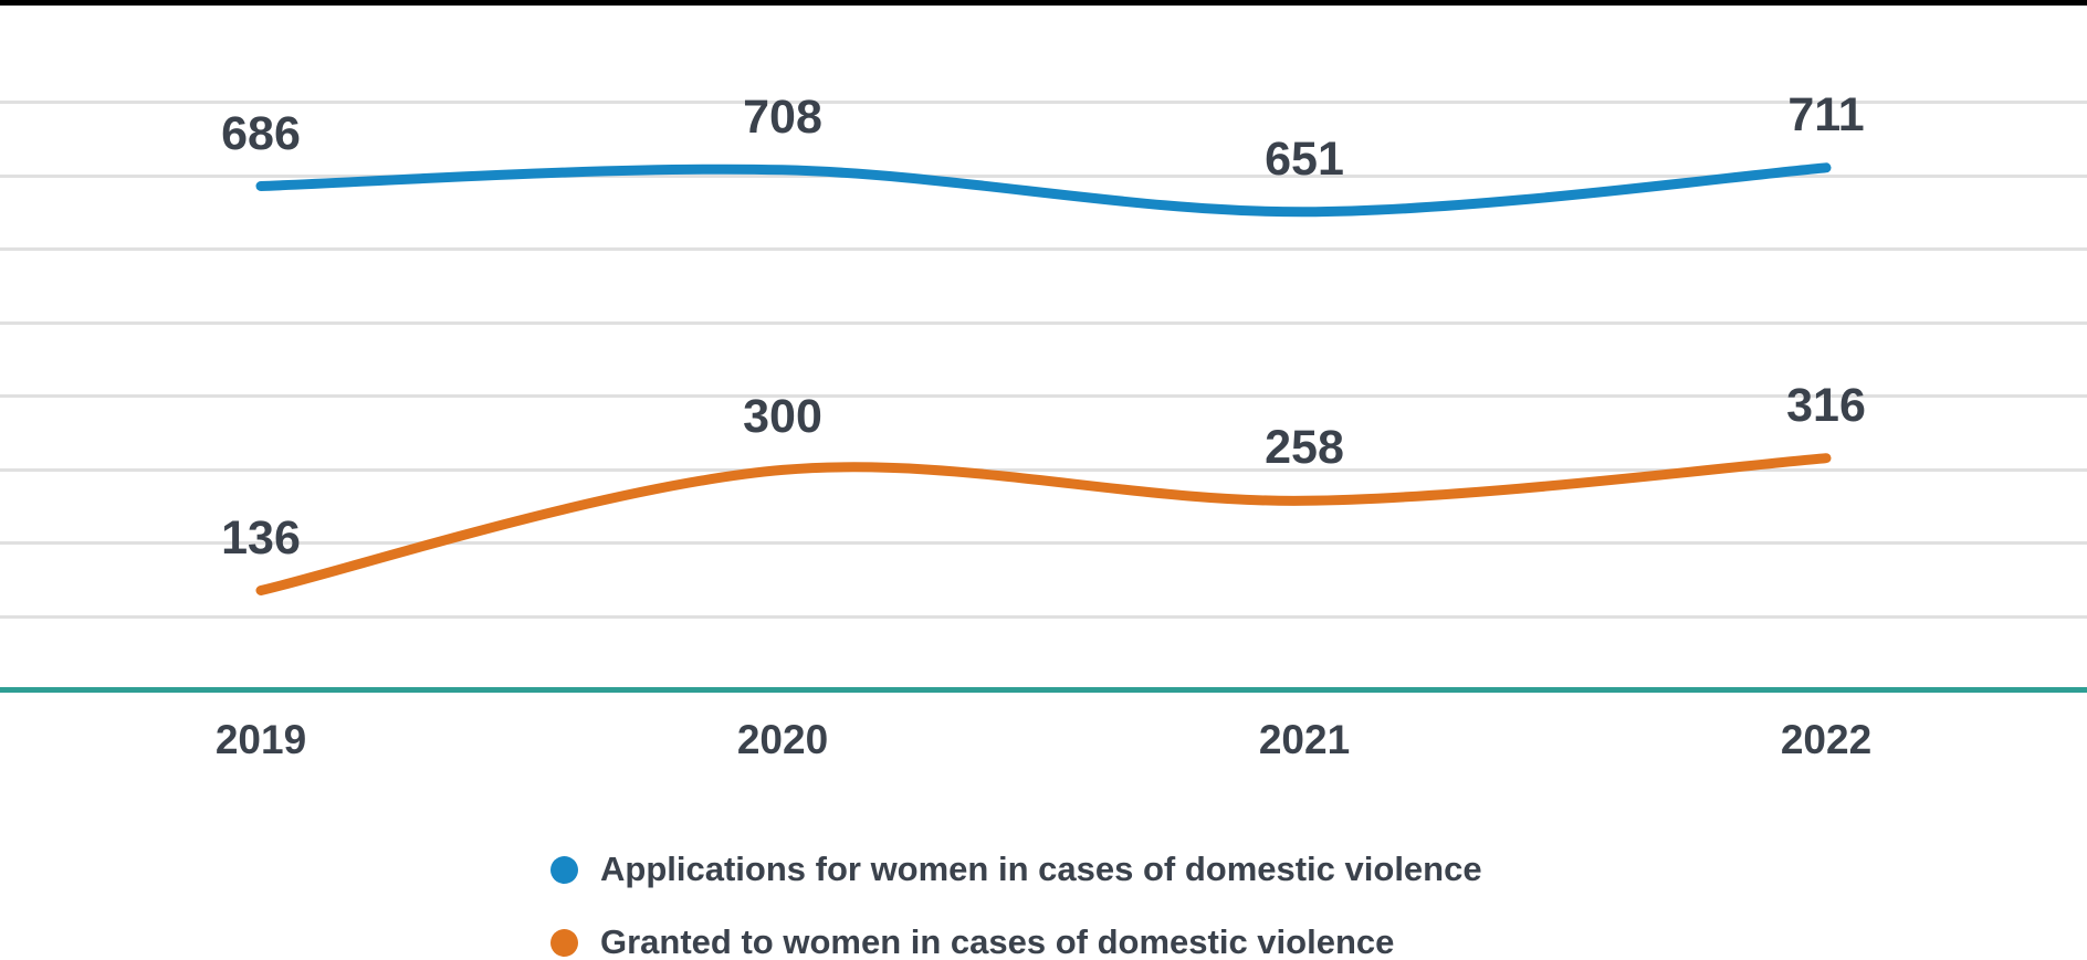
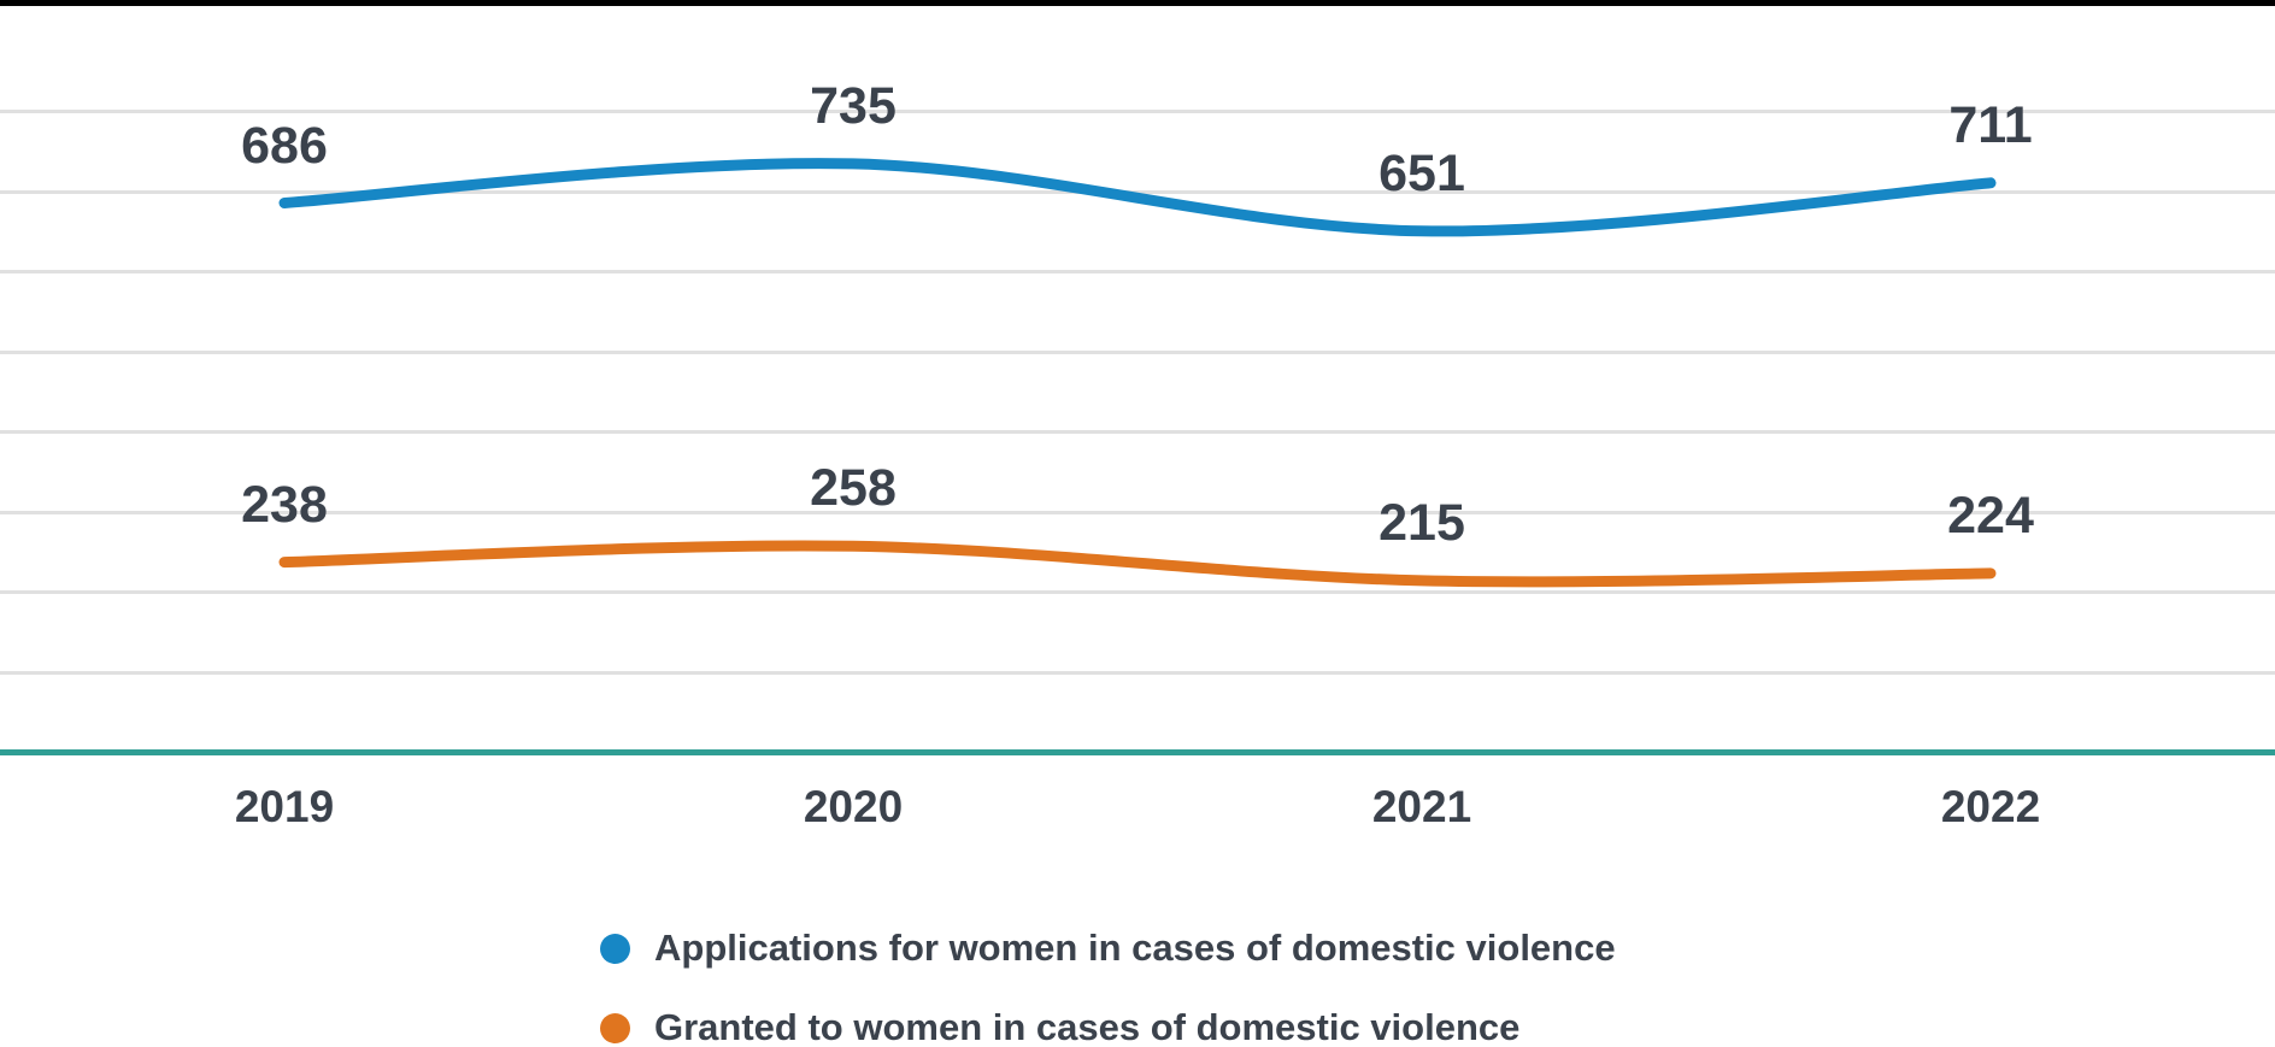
Granted to women in cases of domestic violence/2019: 136 -> 238
Applications for women in cases of domestic violence/2020: 708 -> 735
Granted to women in cases of domestic violence/2020: 300 -> 258
Granted to women in cases of domestic violence/2021: 258 -> 215
Granted to women in cases of domestic violence/2022: 316 -> 224
